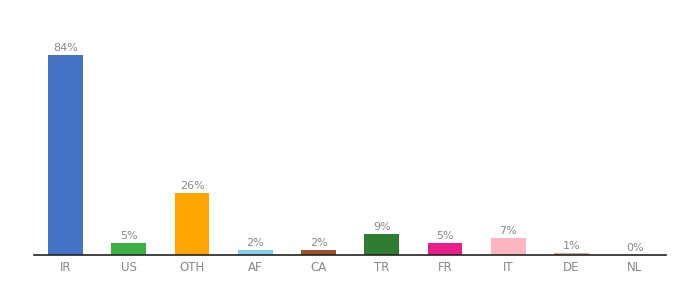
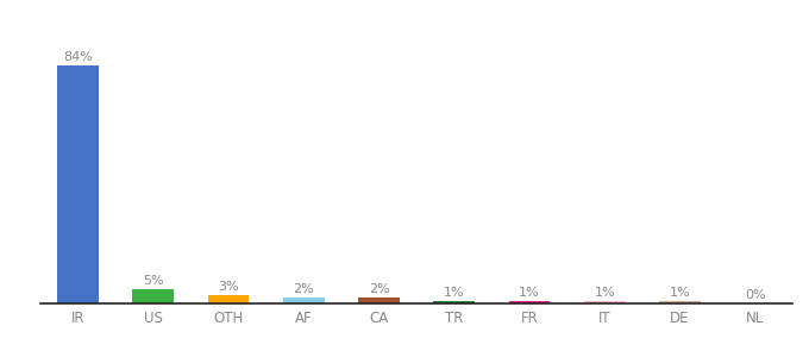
OTH: 26% -> 3%
TR: 9% -> 1%
FR: 5% -> 1%
IT: 7% -> 1%
